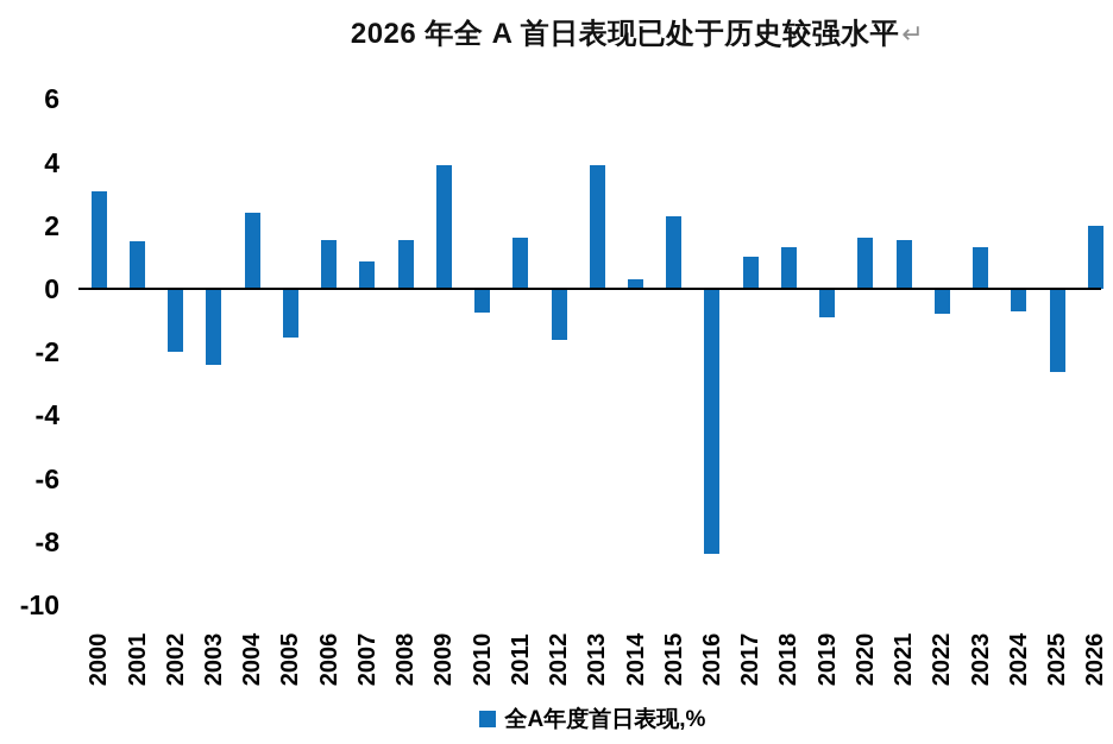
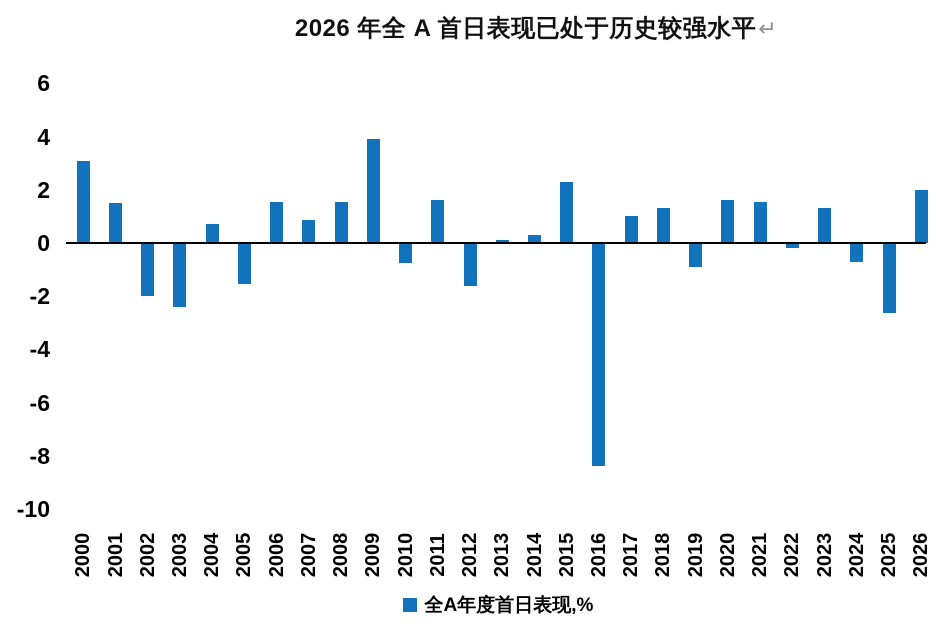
2004: 2.4 -> 0.7
2013: 3.9 -> 0.1
2022: -0.8 -> -0.2
